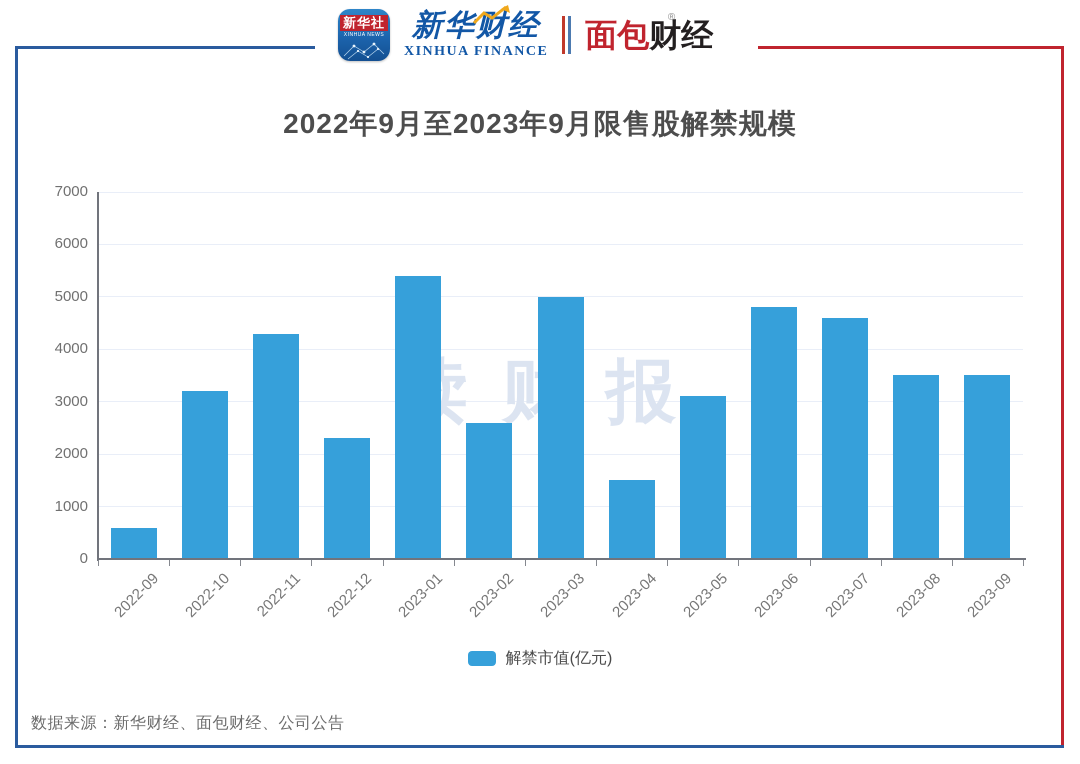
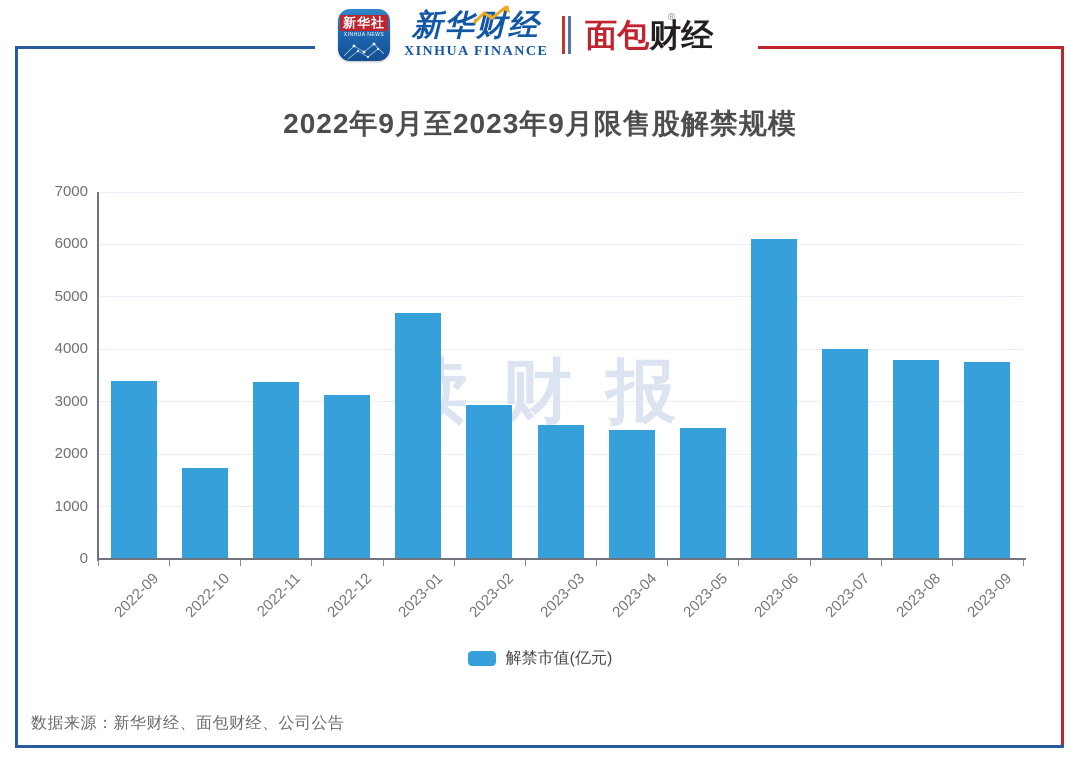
2022-09: 600 -> 3400
2022-10: 3200 -> 1700
2022-11: 4300 -> 3400
2022-12: 2300 -> 3100
2023-01: 5400 -> 4700
2023-02: 2600 -> 2900
2023-03: 5000 -> 2600
2023-04: 1500 -> 2500
2023-05: 3100 -> 2500
2023-06: 4800 -> 6100
2023-07: 4600 -> 4000
2023-08: 3500 -> 3800
2023-09: 3500 -> 3800
